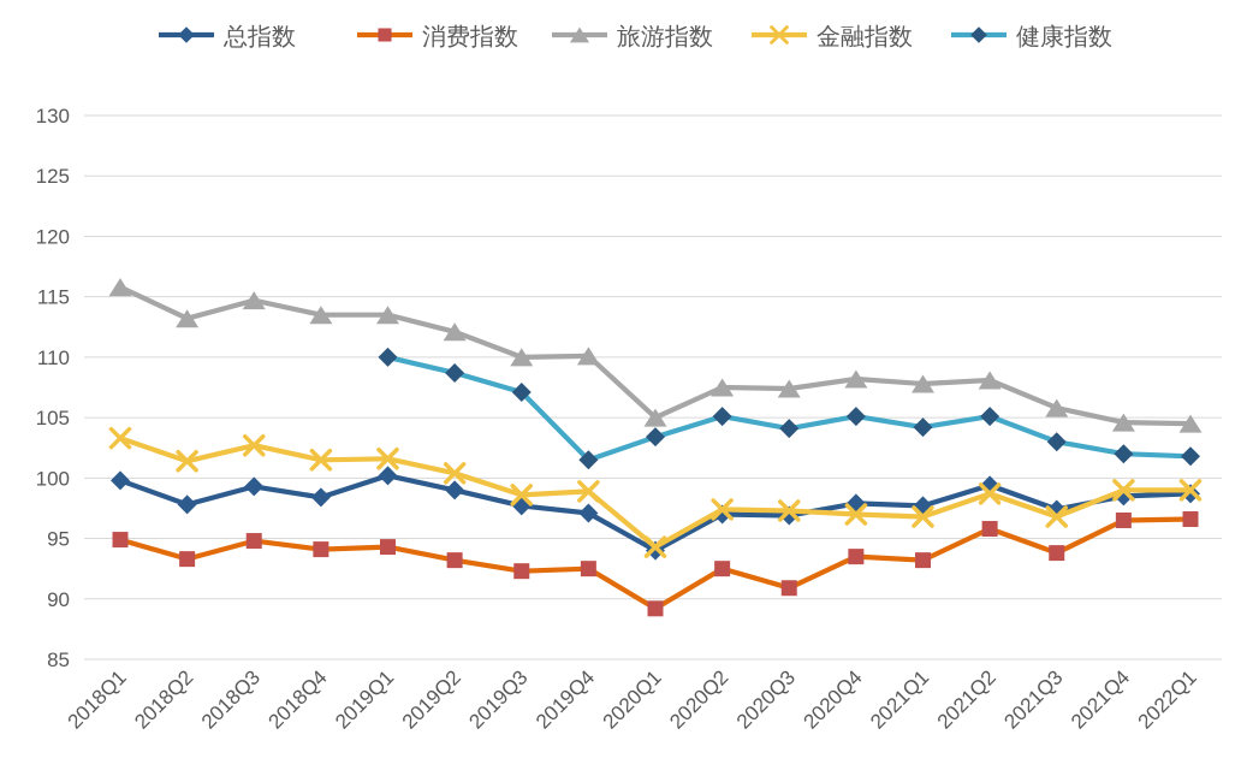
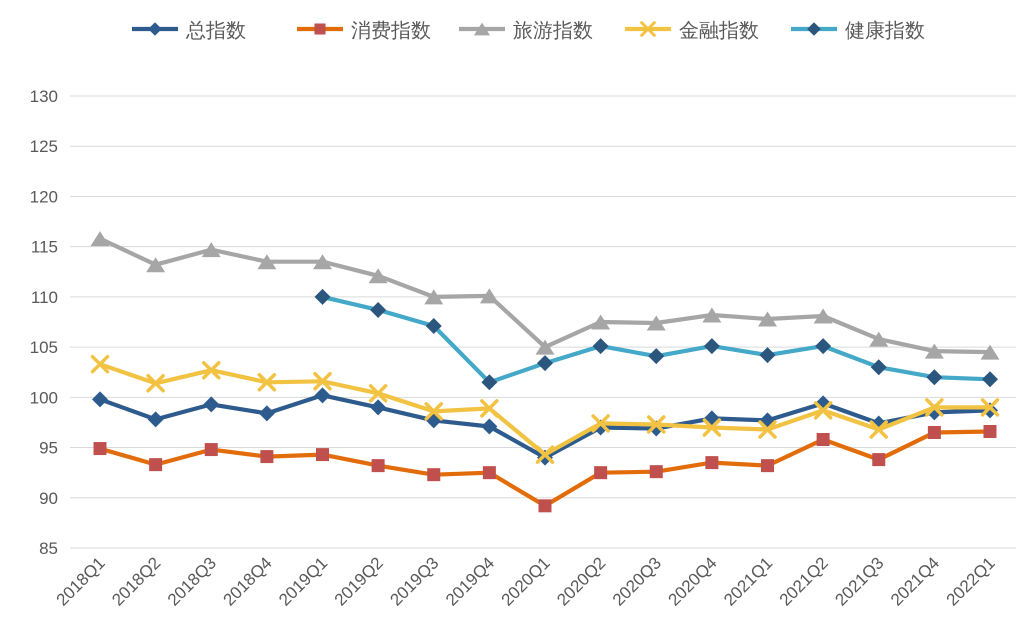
消费指数/2020Q3: 90.9 -> 92.6
